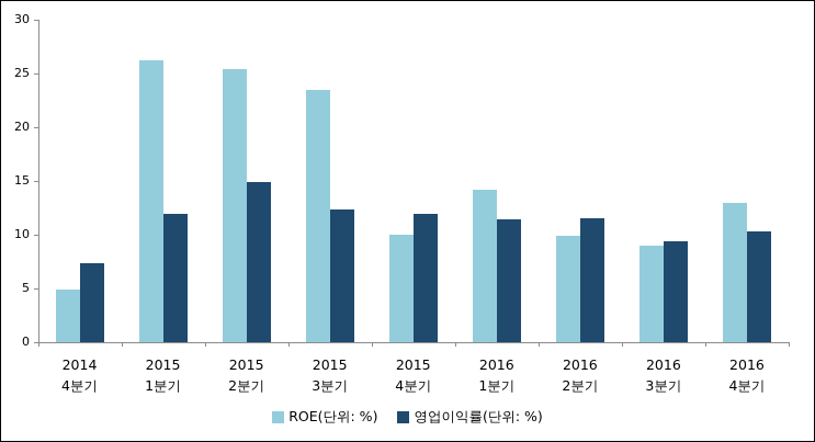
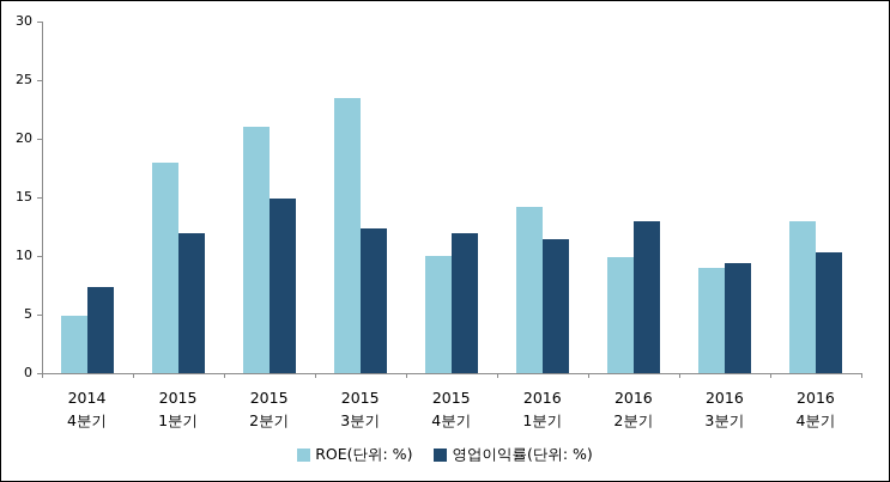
ROE(단위: %)/2015 1분기: 26 -> 18
ROE(단위: %)/2015 2분기: 25 -> 21
영업이익률(단위: %)/2016 2분기: 12 -> 13
